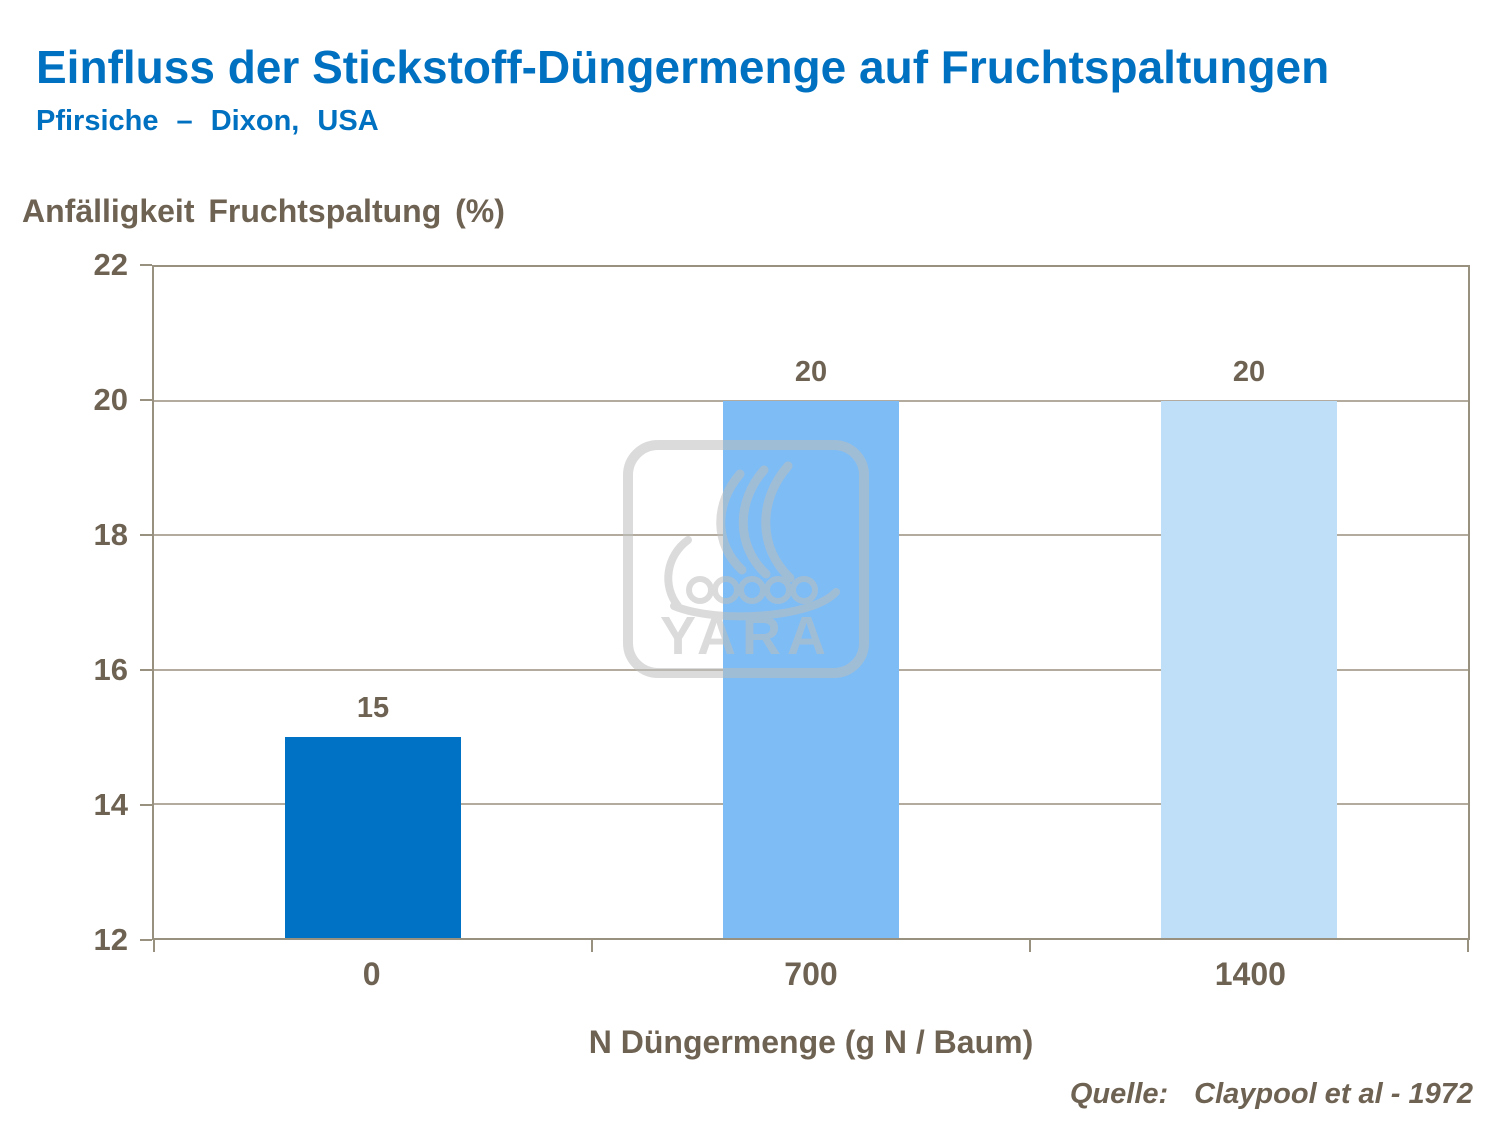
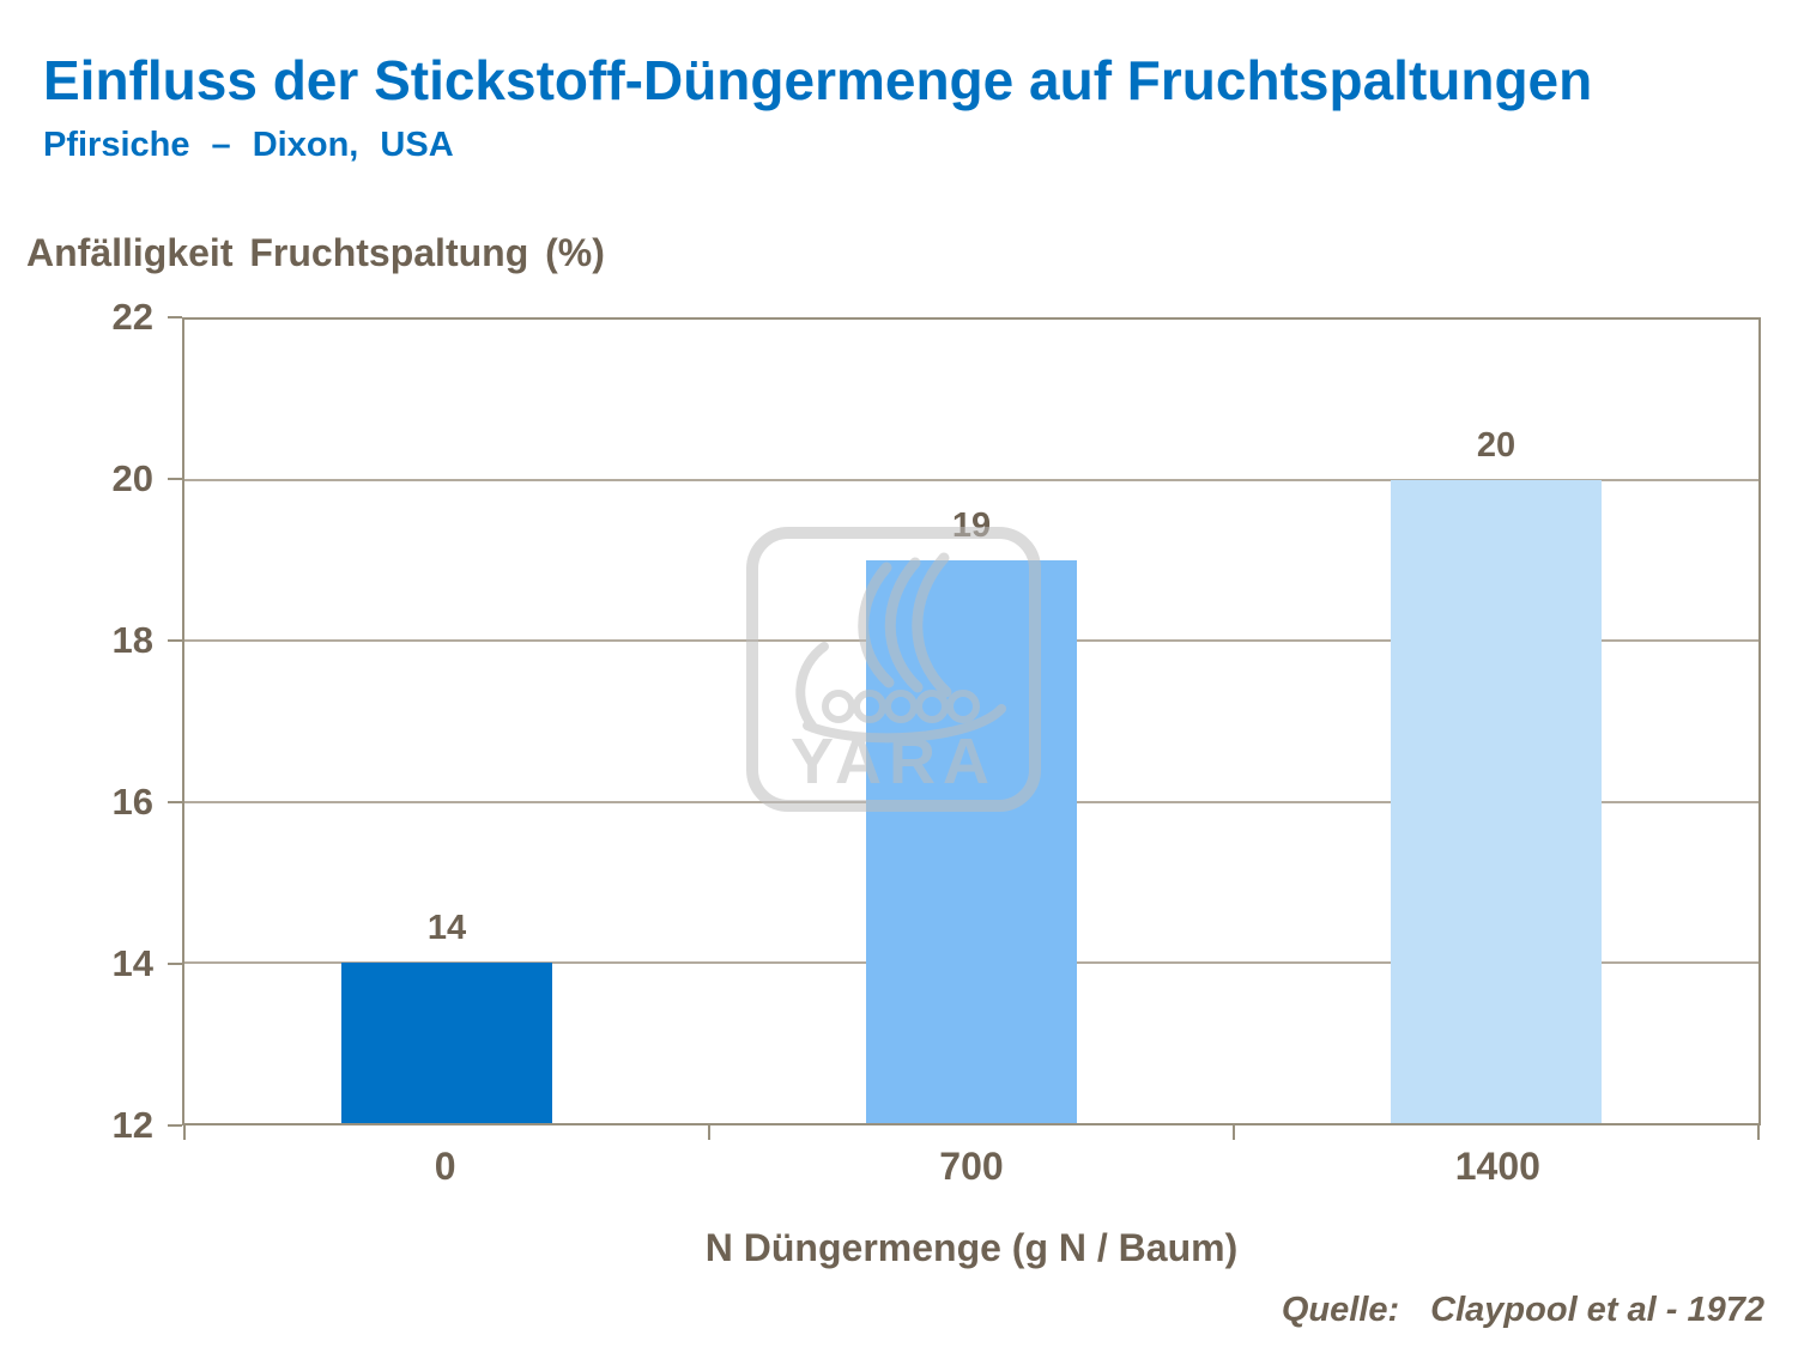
0: 15 -> 14
700: 20 -> 19
